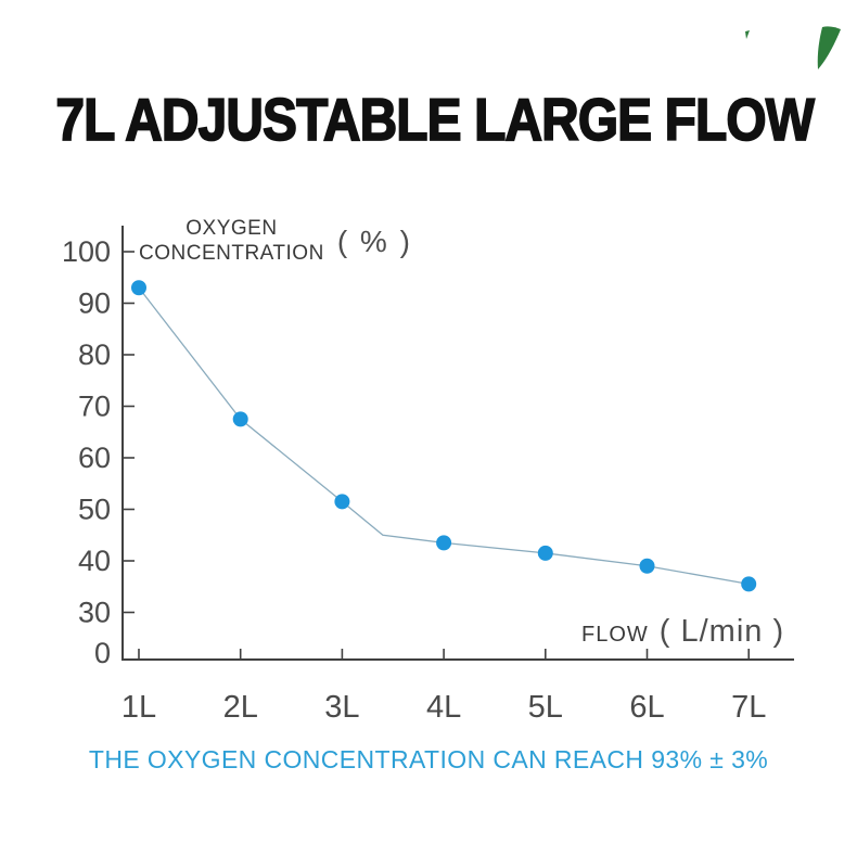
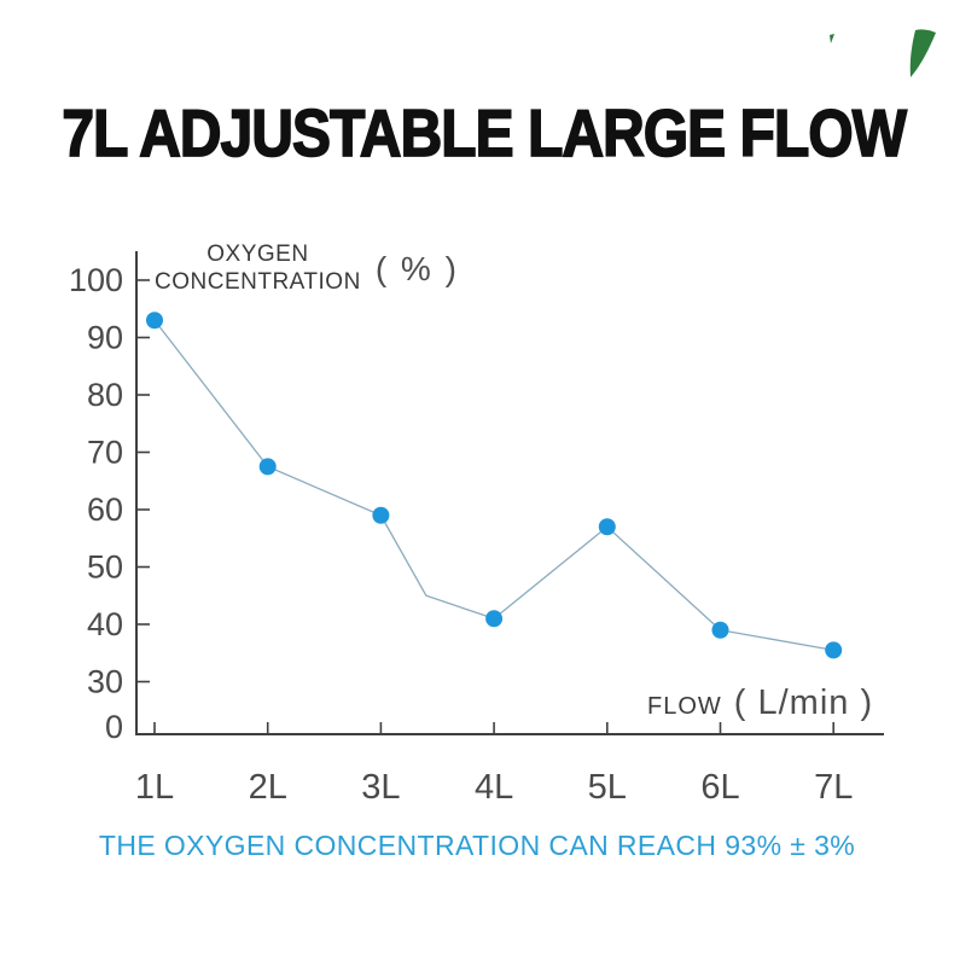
3L: 52 -> 59
4L: 44 -> 41
5L: 42 -> 57
